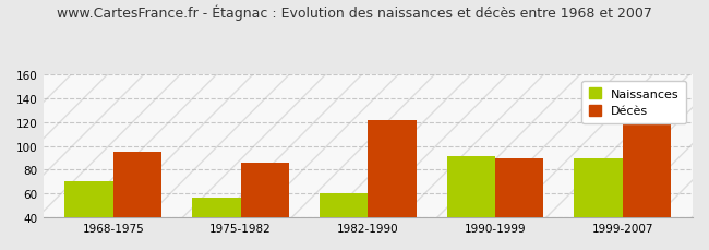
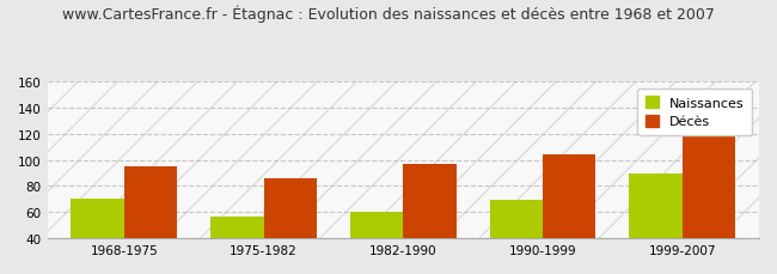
Décès/1982-1990: 122 -> 97
Naissances/1990-1999: 91 -> 69
Décès/1990-1999: 90 -> 104
